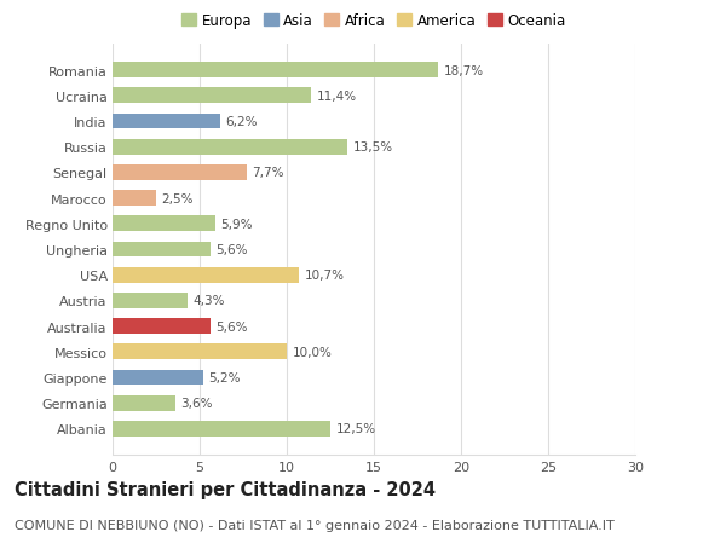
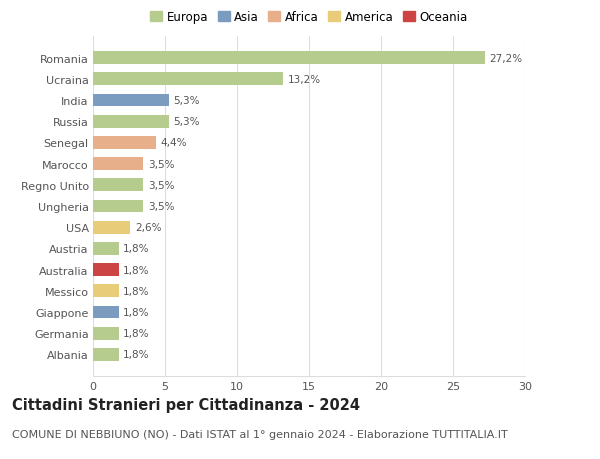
Romania: 18,7% -> 27,2%
Ucraina: 11,4% -> 13,2%
India: 6,2% -> 5,3%
Russia: 13,5% -> 5,3%
Senegal: 7,7% -> 4,4%
Marocco: 2,5% -> 3,5%
Regno Unito: 5,9% -> 3,5%
Ungheria: 5,6% -> 3,5%
USA: 10,7% -> 2,6%
Austria: 4,3% -> 1,8%
Australia: 5,6% -> 1,8%
Messico: 10,0% -> 1,8%
Giappone: 5,2% -> 1,8%
Germania: 3,6% -> 1,8%
Albania: 12,5% -> 1,8%
